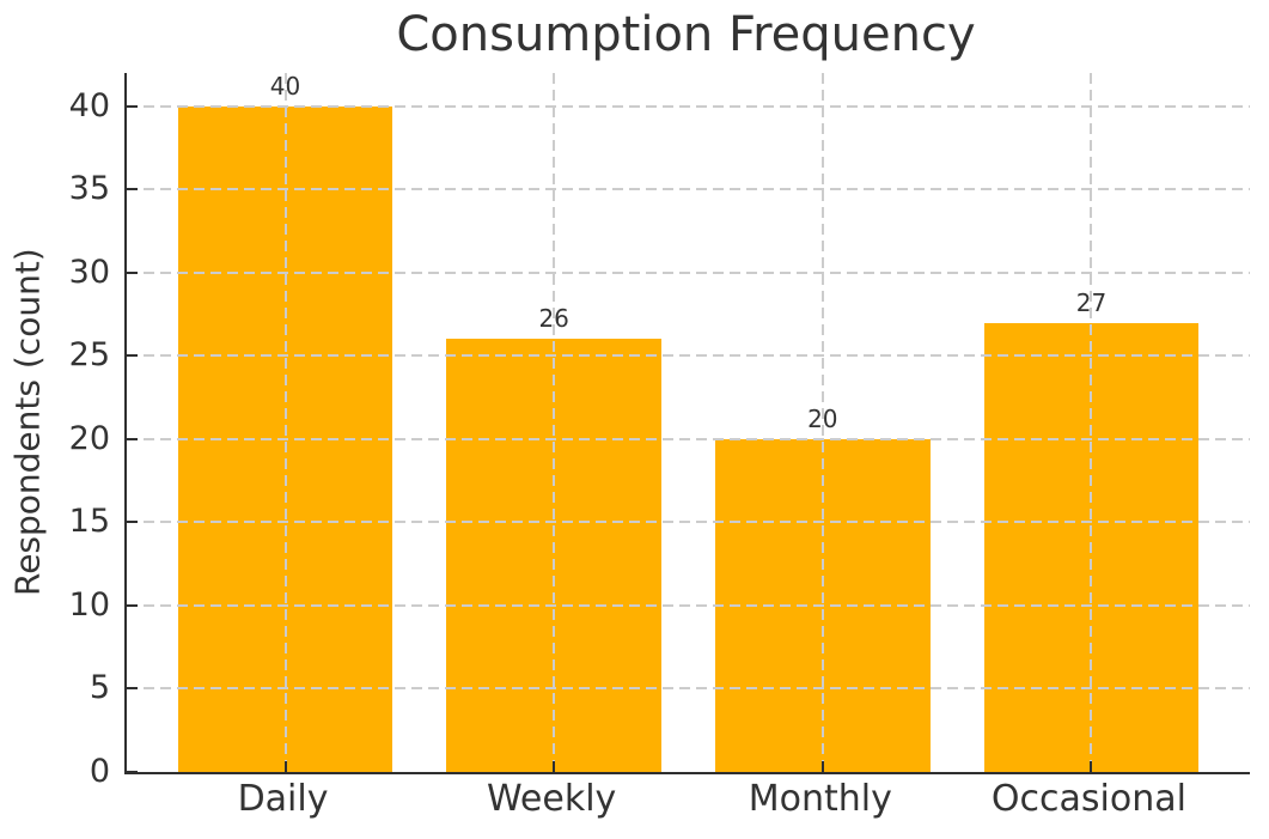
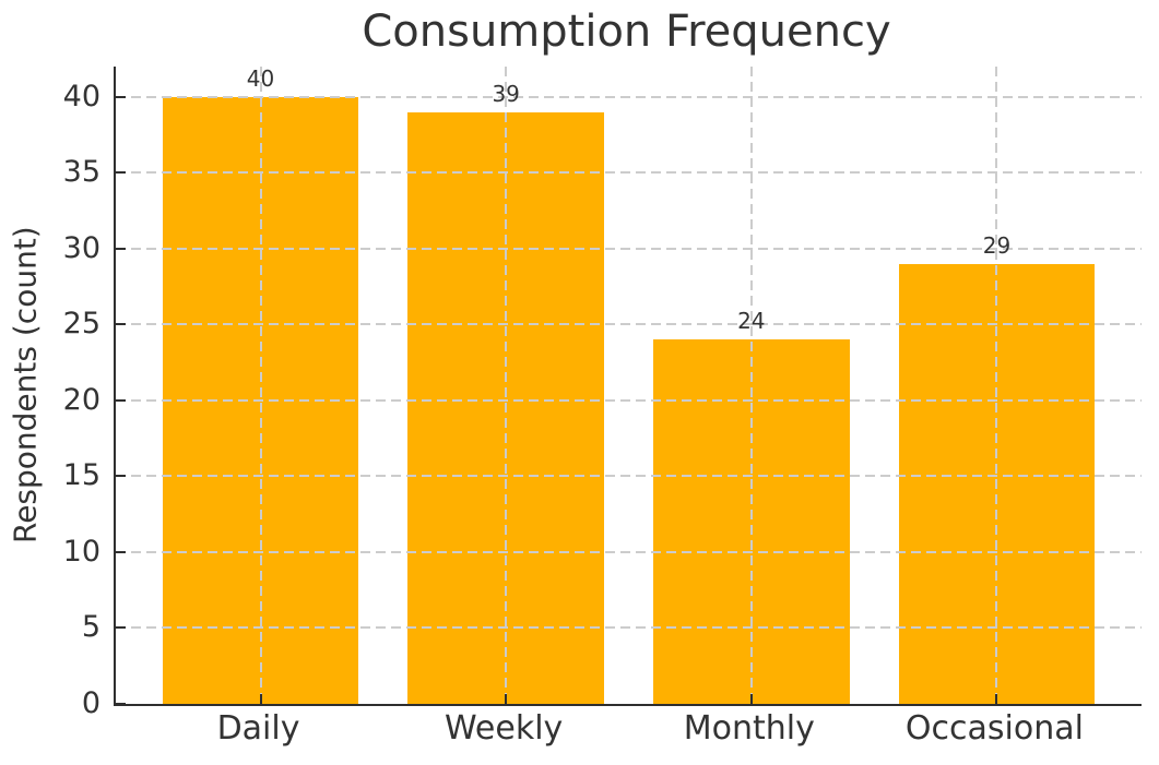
Weekly: 26 -> 39
Monthly: 20 -> 24
Occasional: 27 -> 29
